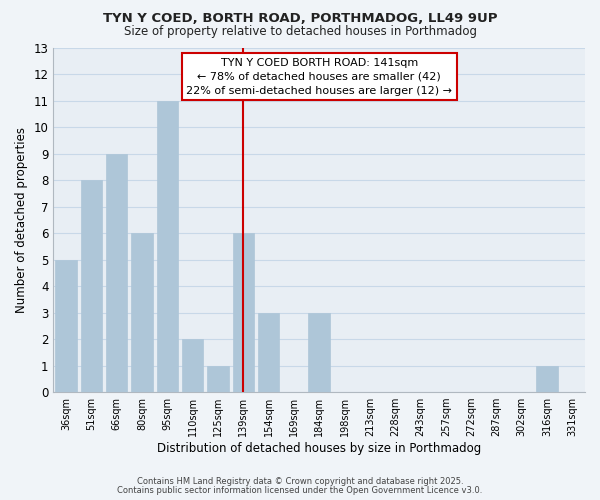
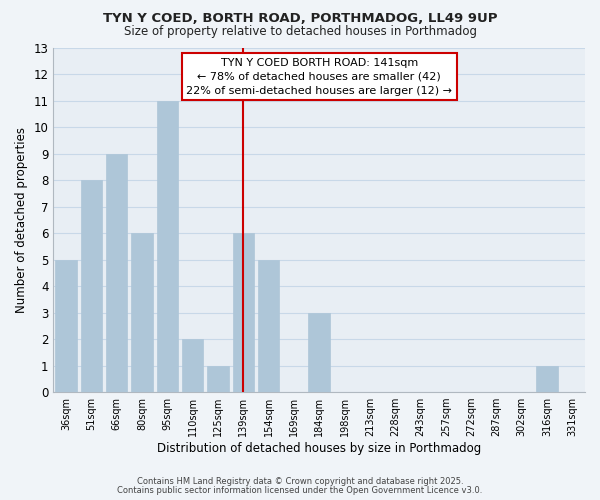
154sqm: 3 -> 5
